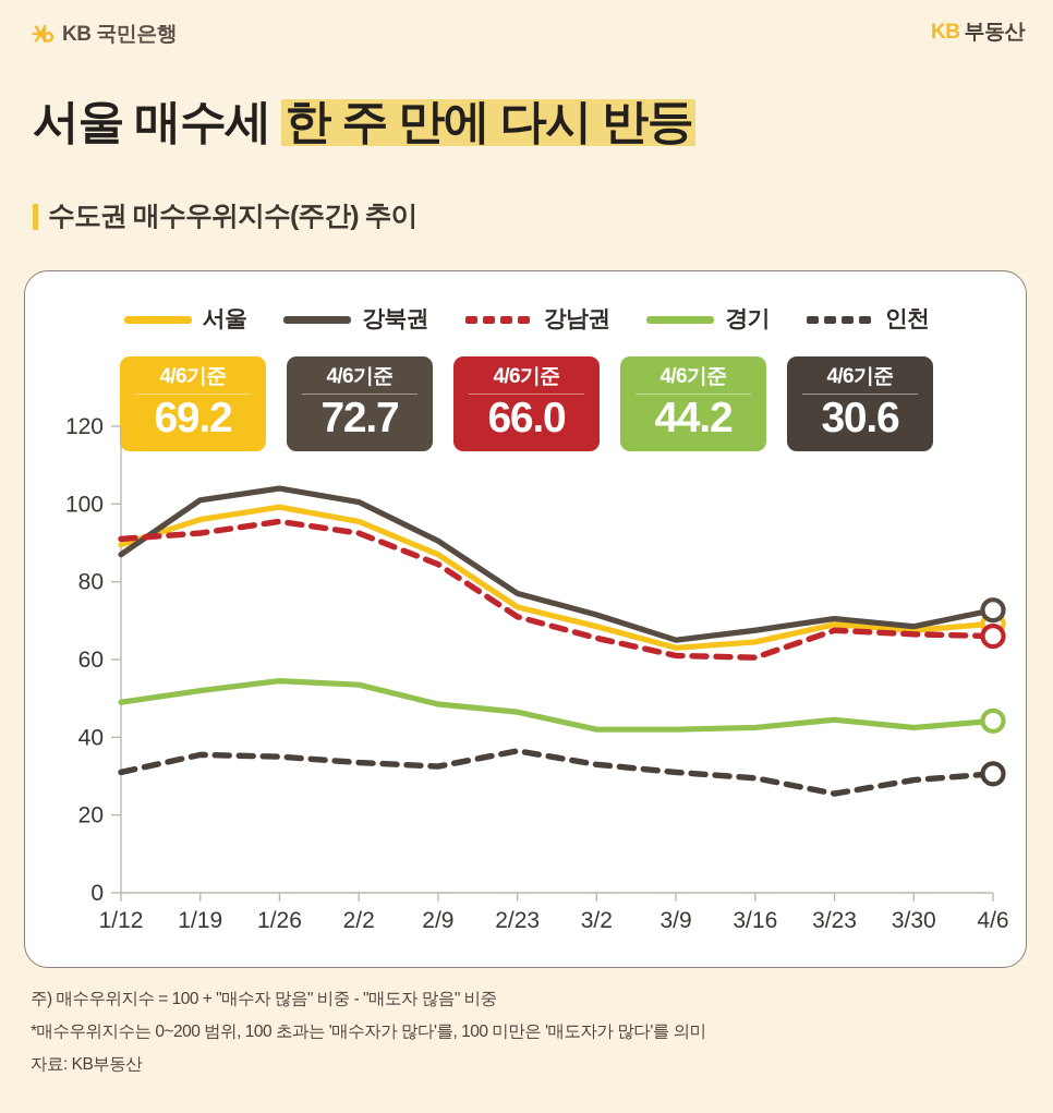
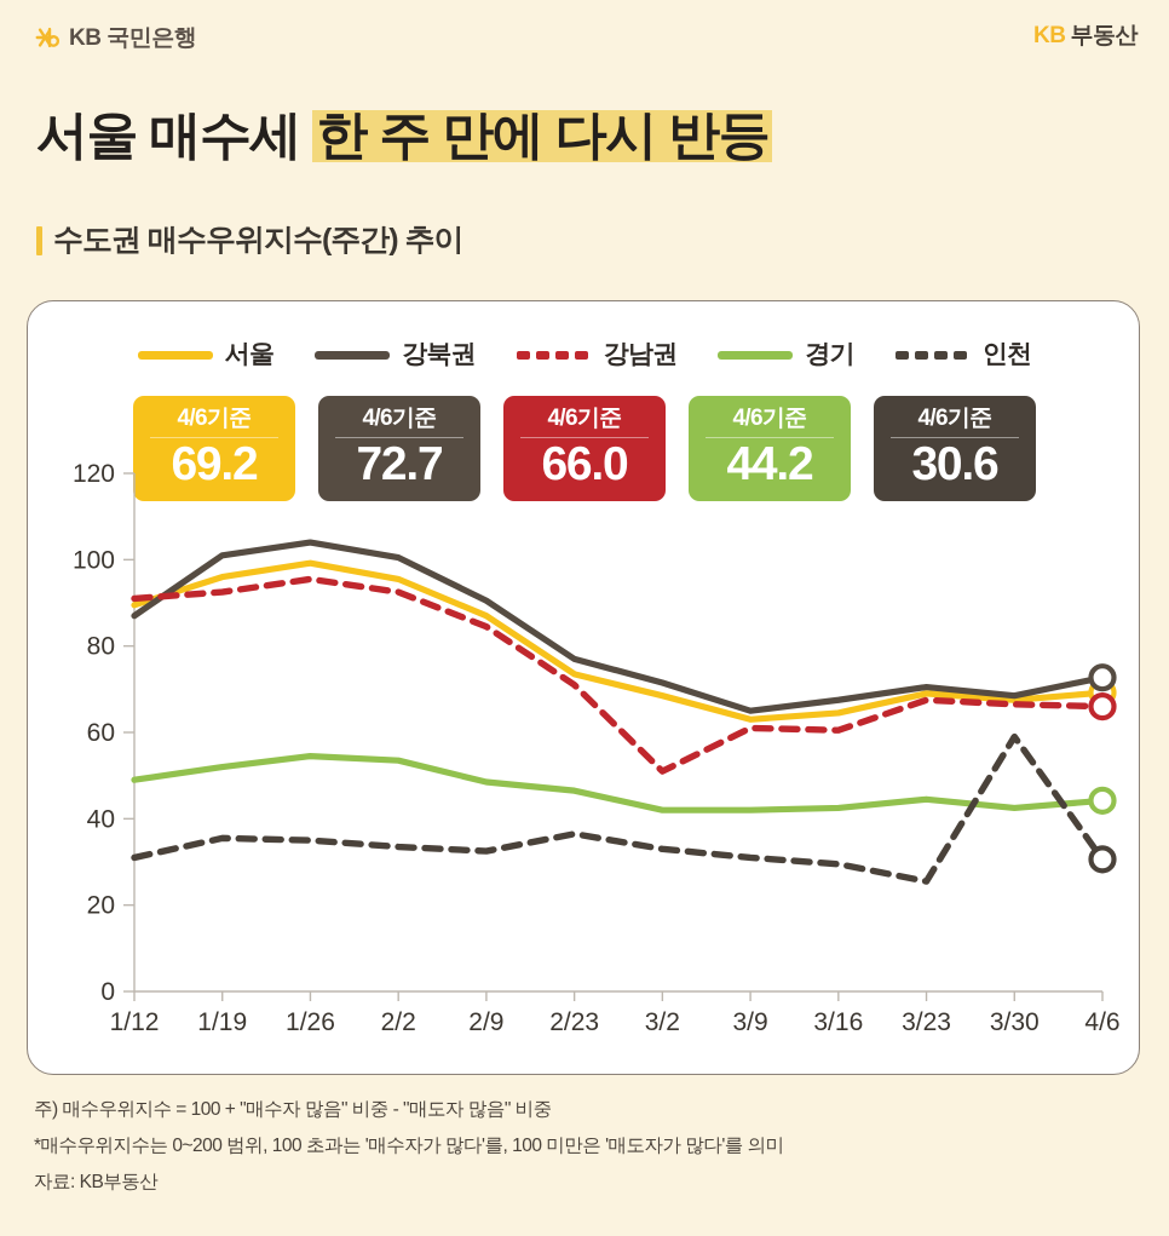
강남권/3/2: 66 -> 51
인천/3/30: 29 -> 59
